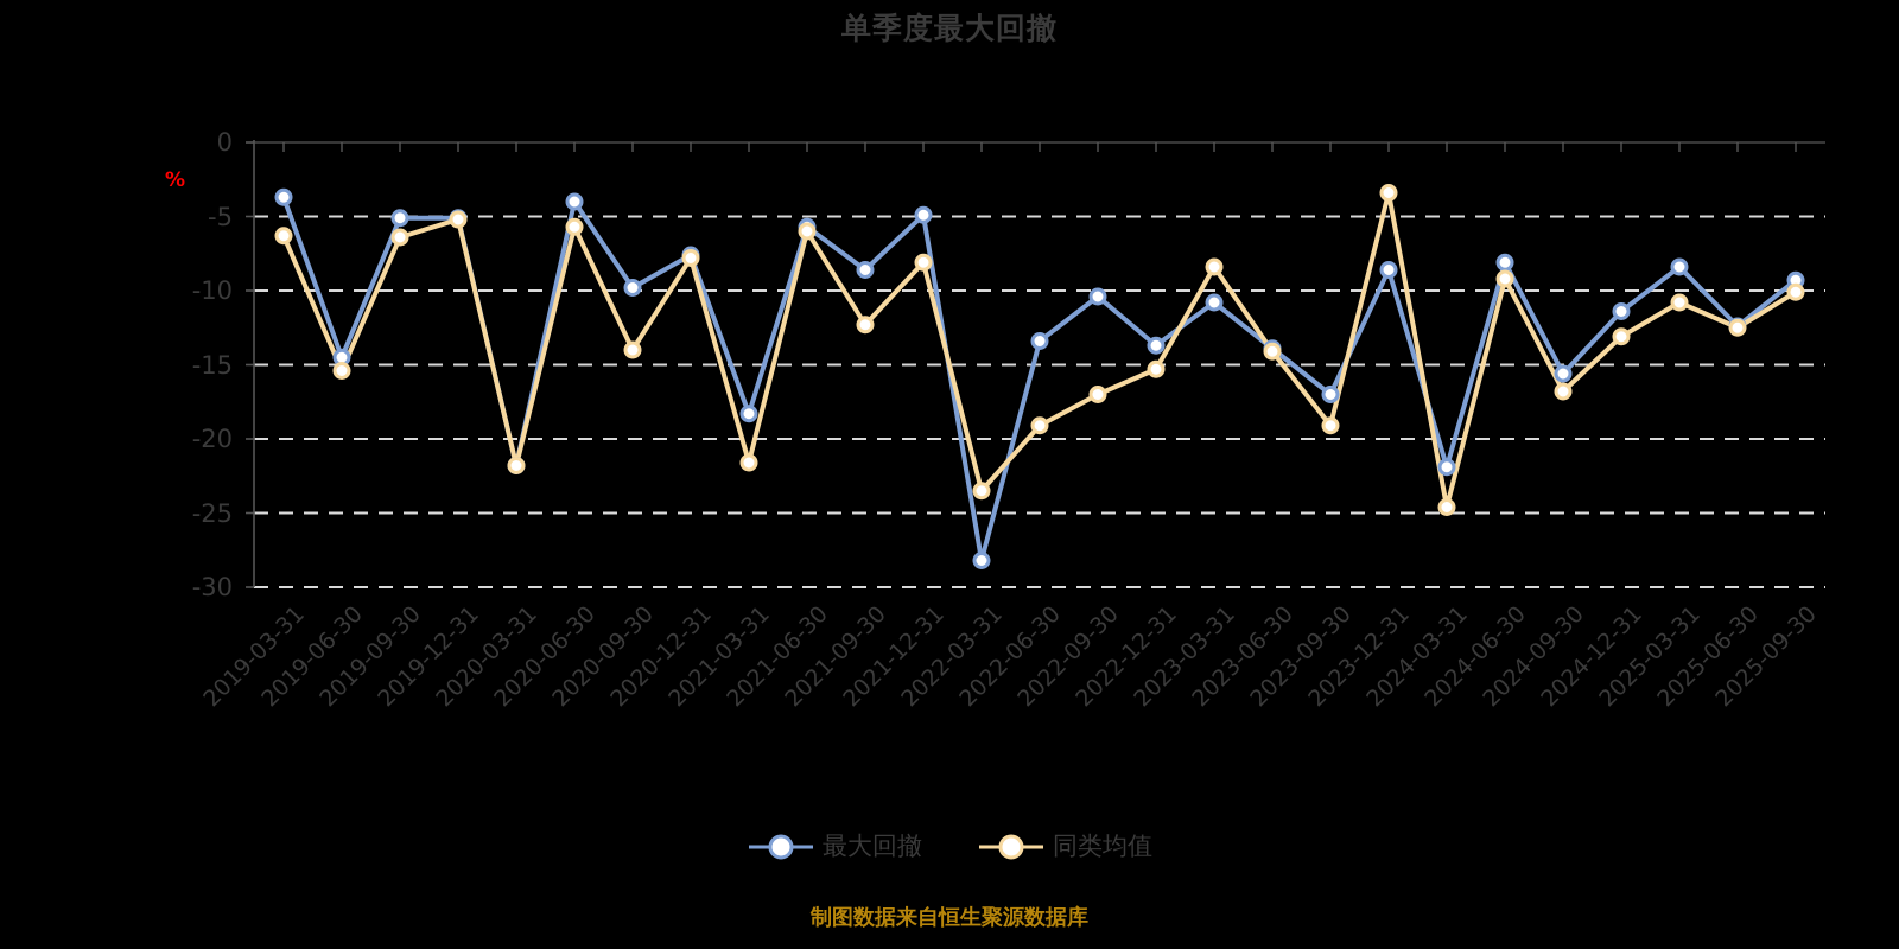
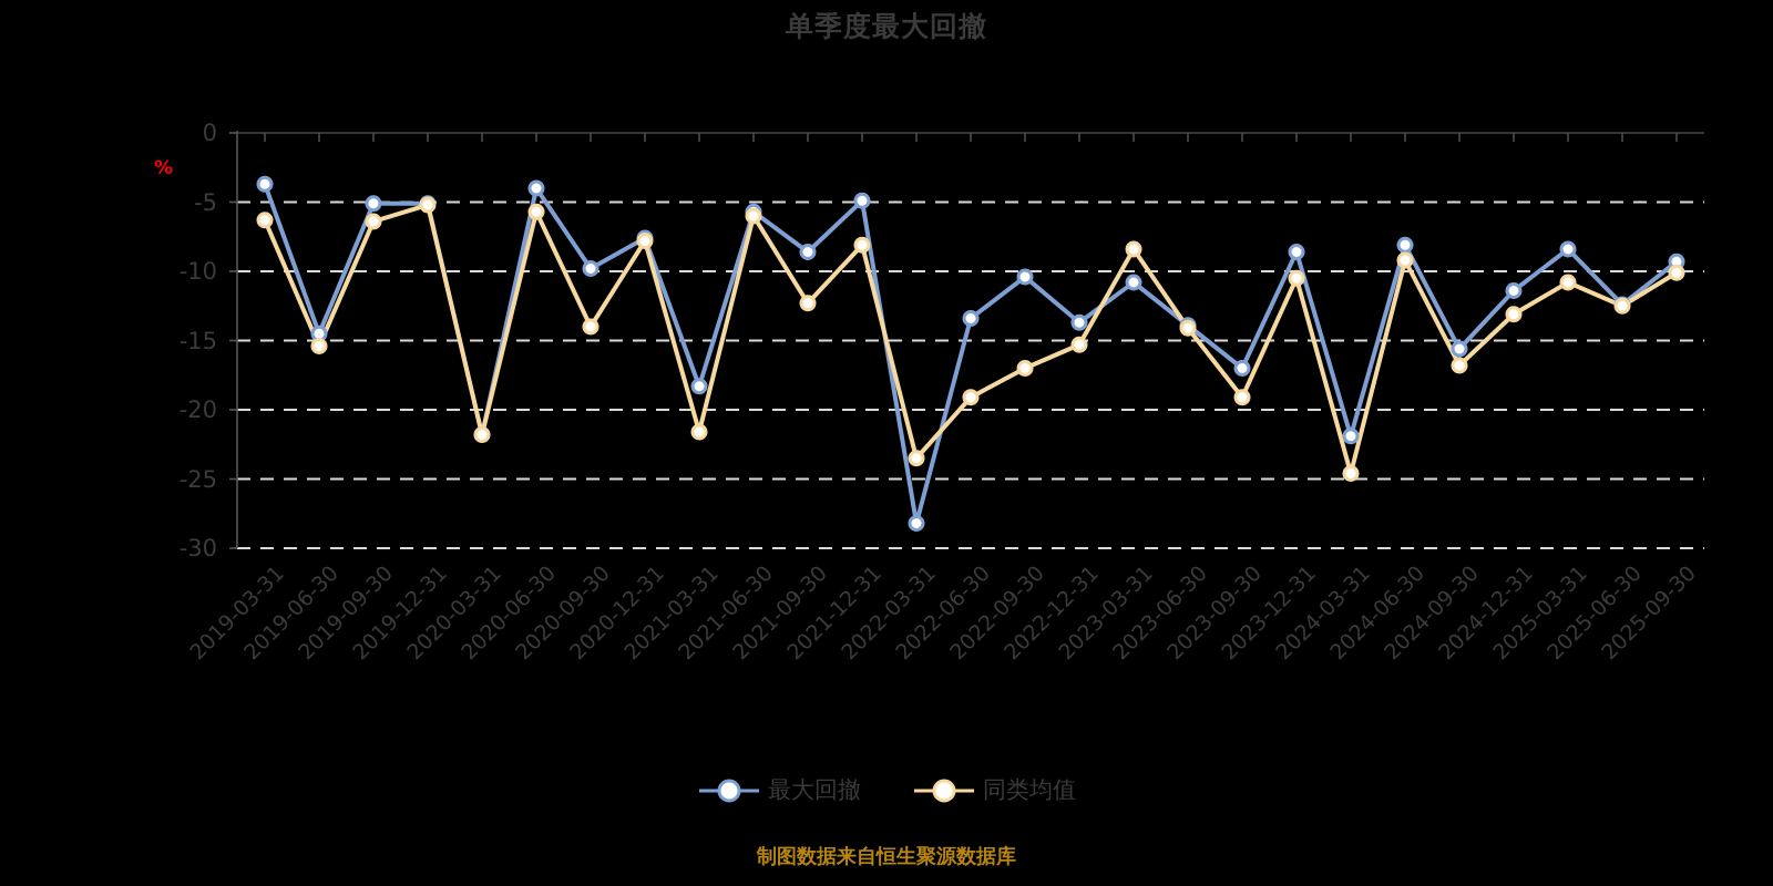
同类均值/2023-12-31: -3.4 -> -10.5
